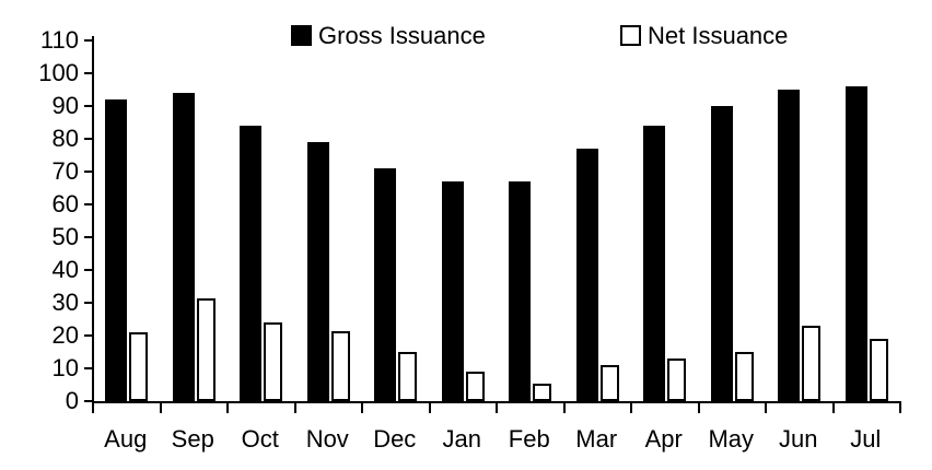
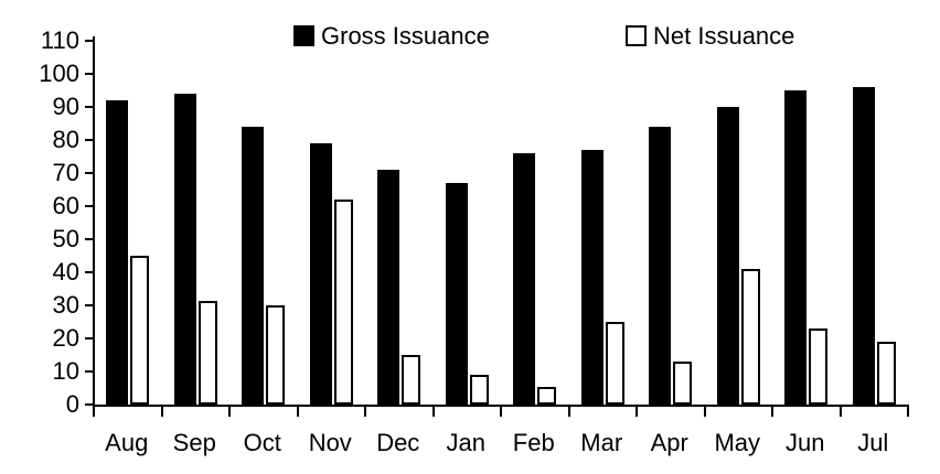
Net Issuance/Aug: 21 -> 45
Net Issuance/Oct: 24 -> 30
Net Issuance/Nov: 22 -> 62
Gross Issuance/Feb: 67 -> 76
Net Issuance/Mar: 11 -> 25
Net Issuance/May: 15 -> 41
